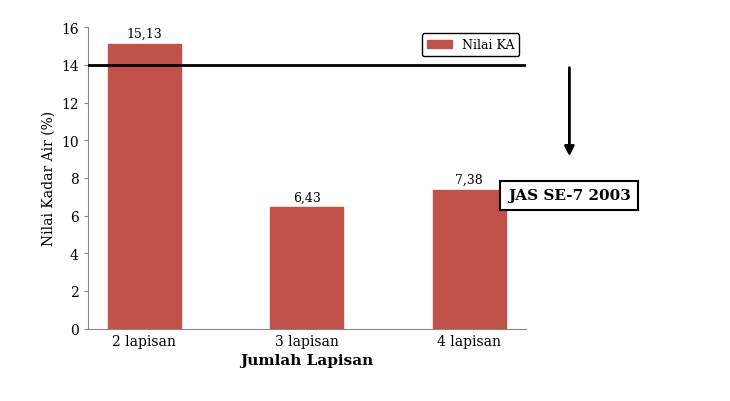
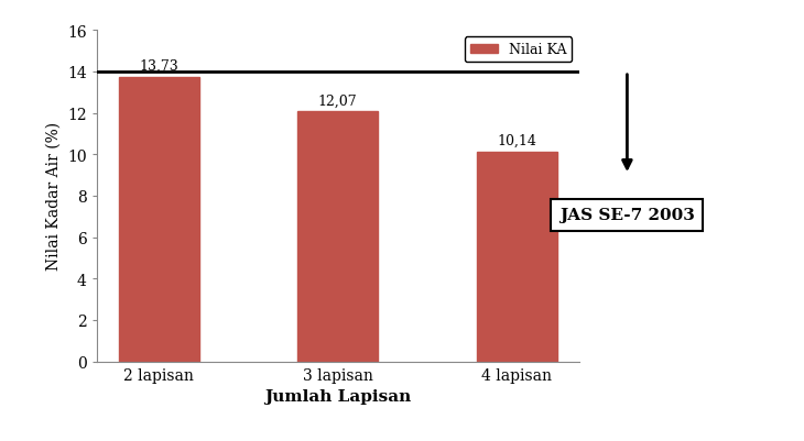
2 lapisan: 15,13 -> 13,73
3 lapisan: 6,43 -> 12,07
4 lapisan: 7,38 -> 10,14
